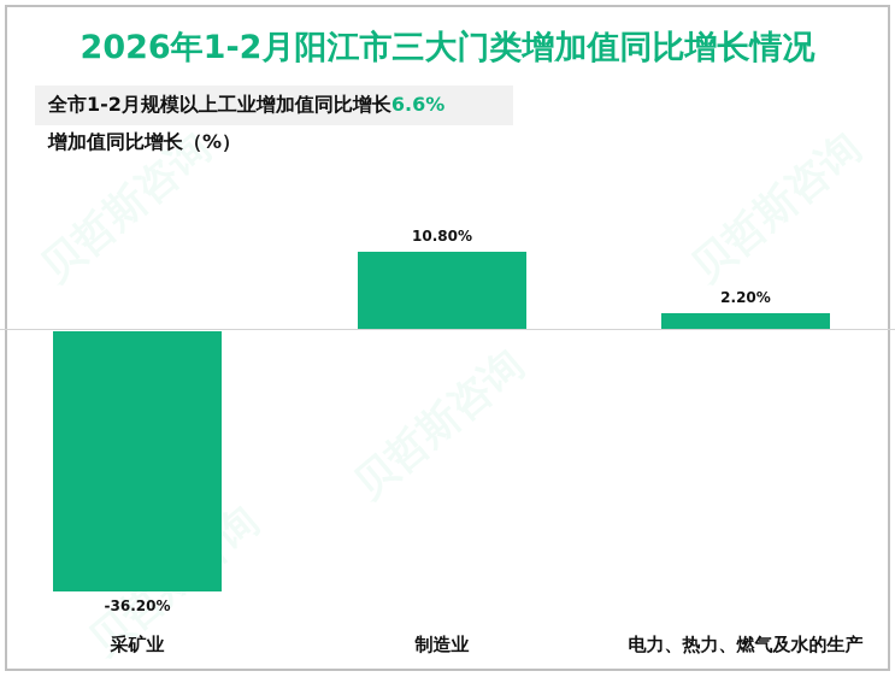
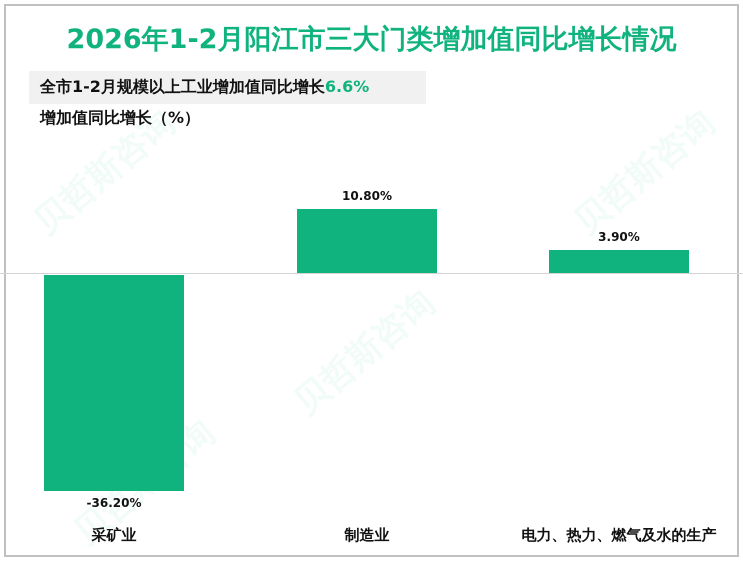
电力、热力、燃气及水的生产: 2.20% -> 3.90%
